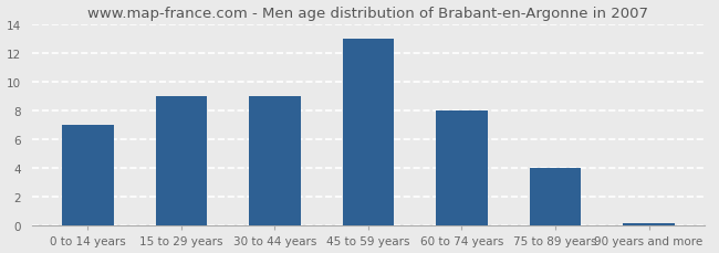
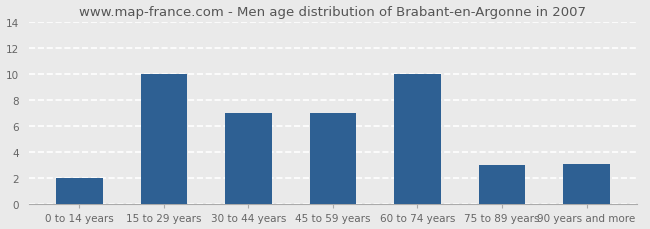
0 to 14 years: 7.0 -> 2.0
15 to 29 years: 9.0 -> 10.0
30 to 44 years: 9.0 -> 7.0
45 to 59 years: 13.0 -> 7.0
60 to 74 years: 8.0 -> 10.0
75 to 89 years: 4.0 -> 3.0
90 years and more: 0.2 -> 3.1
